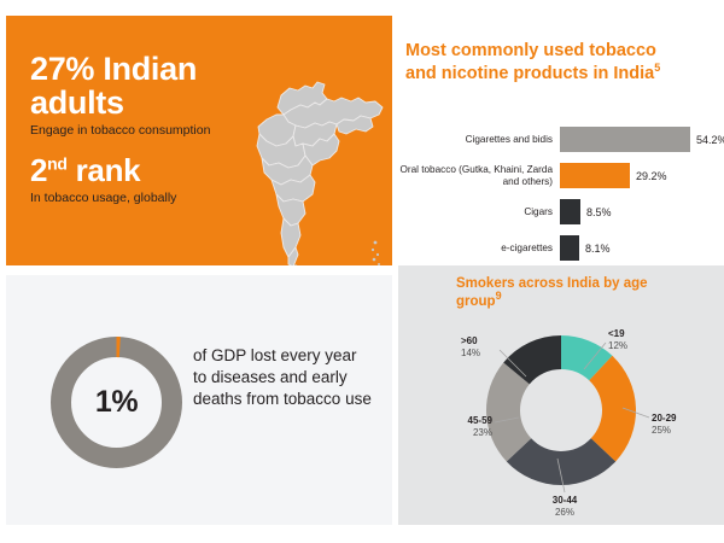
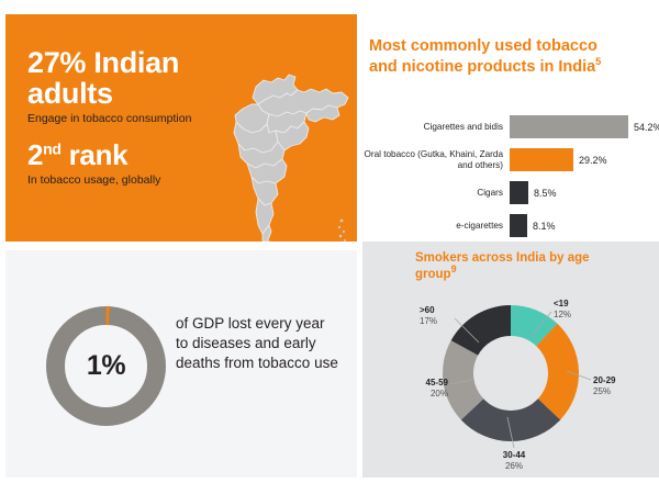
Smokers across India by age group/45-59: 23% -> 20%
Smokers across India by age group/>60: 14% -> 17%
